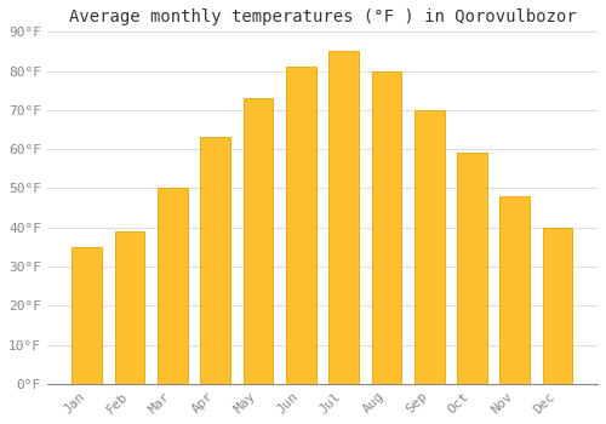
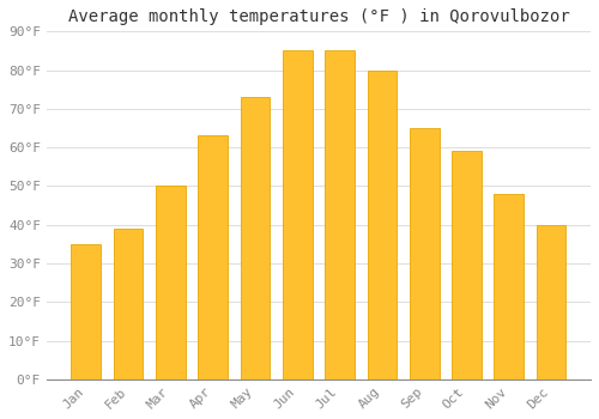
Jun: 81°F -> 85°F
Sep: 70°F -> 65°F
